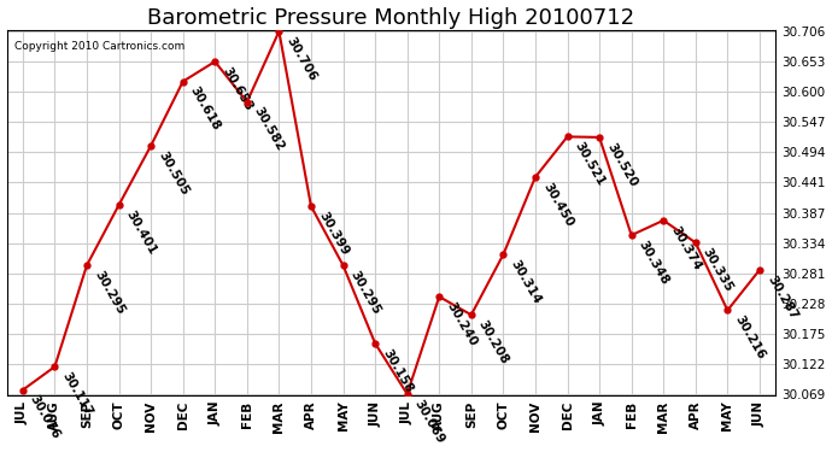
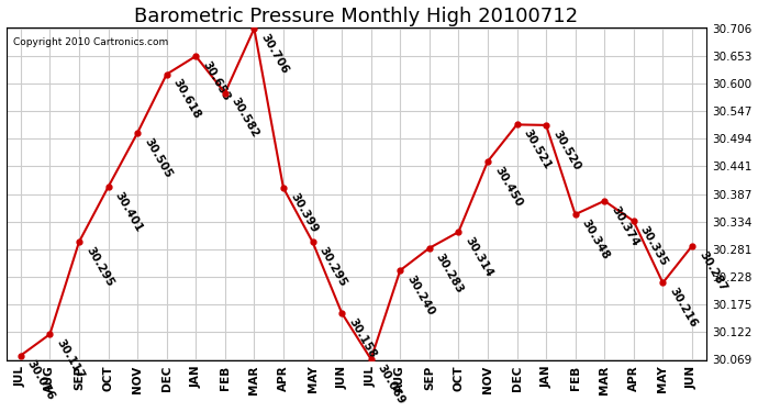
SEP: 30.208 -> 30.283
